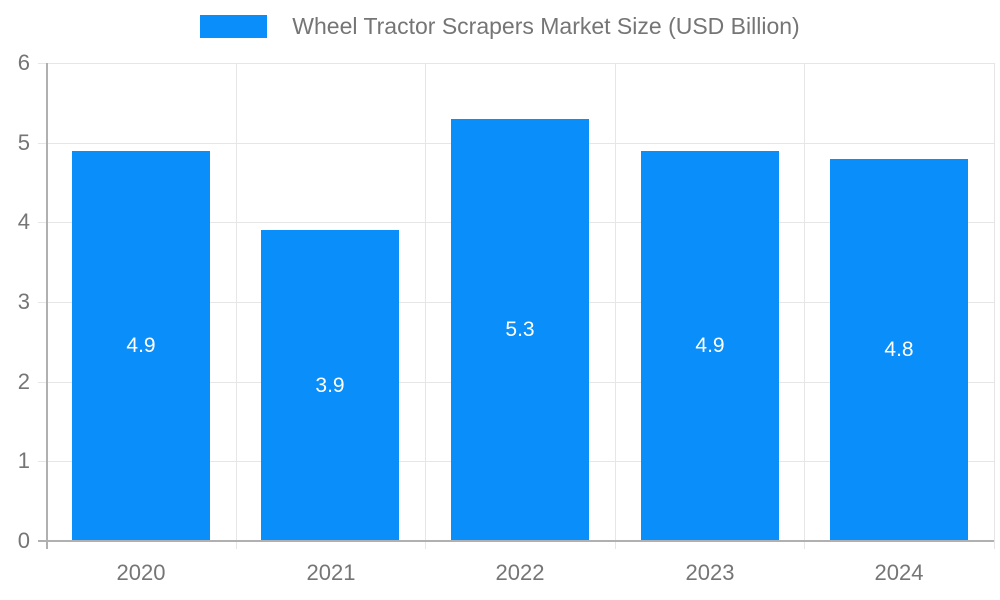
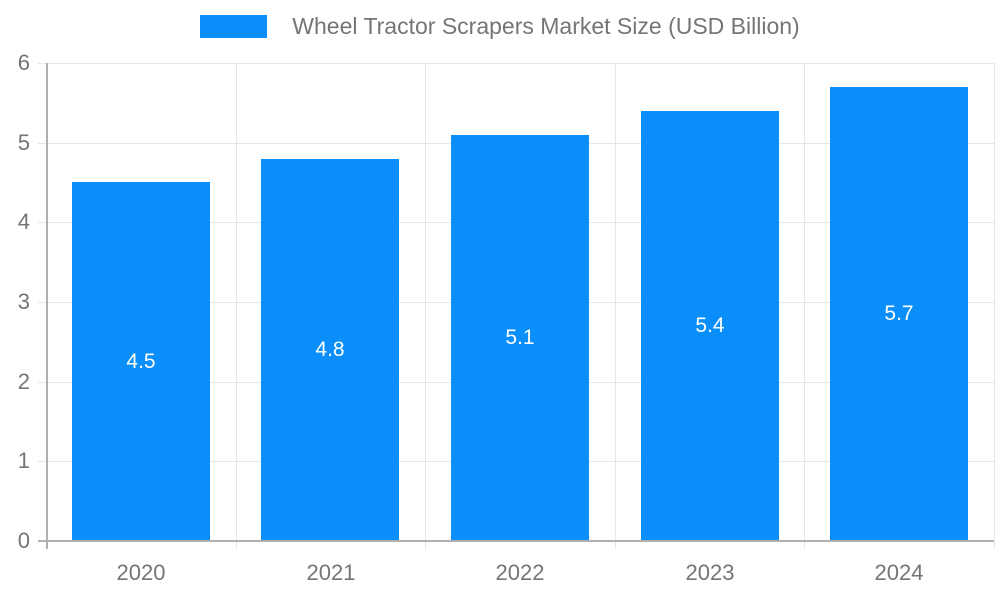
2020: 4.9 -> 4.5
2021: 3.9 -> 4.8
2022: 5.3 -> 5.1
2023: 4.9 -> 5.4
2024: 4.8 -> 5.7
